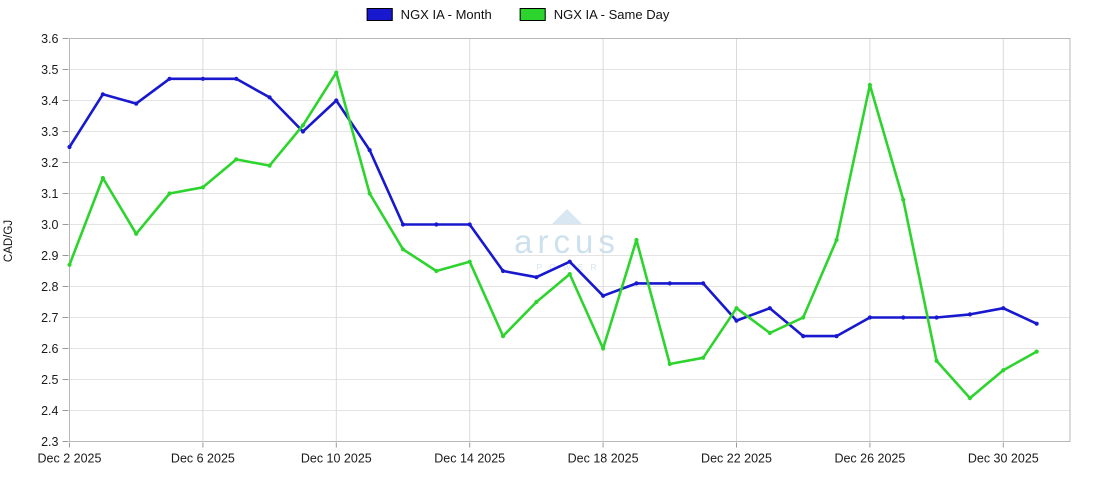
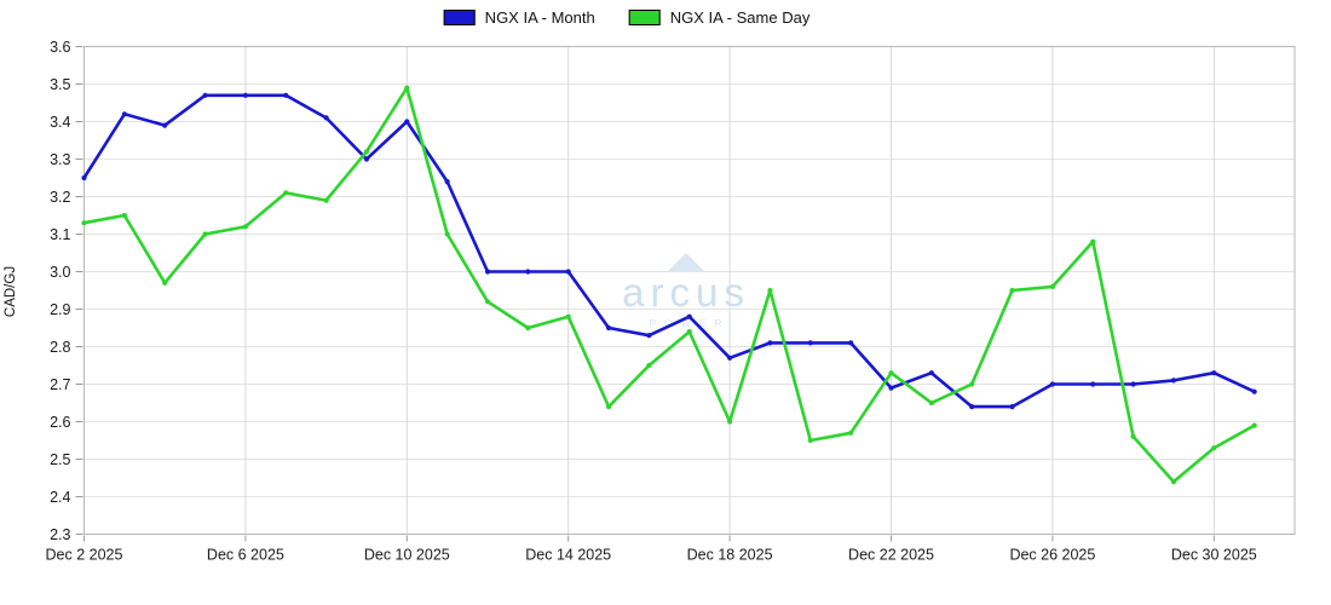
NGX IA - Same Day/Dec 2 2025: 2.87 -> 3.13
NGX IA - Same Day/Dec 26 2025: 3.45 -> 2.96
